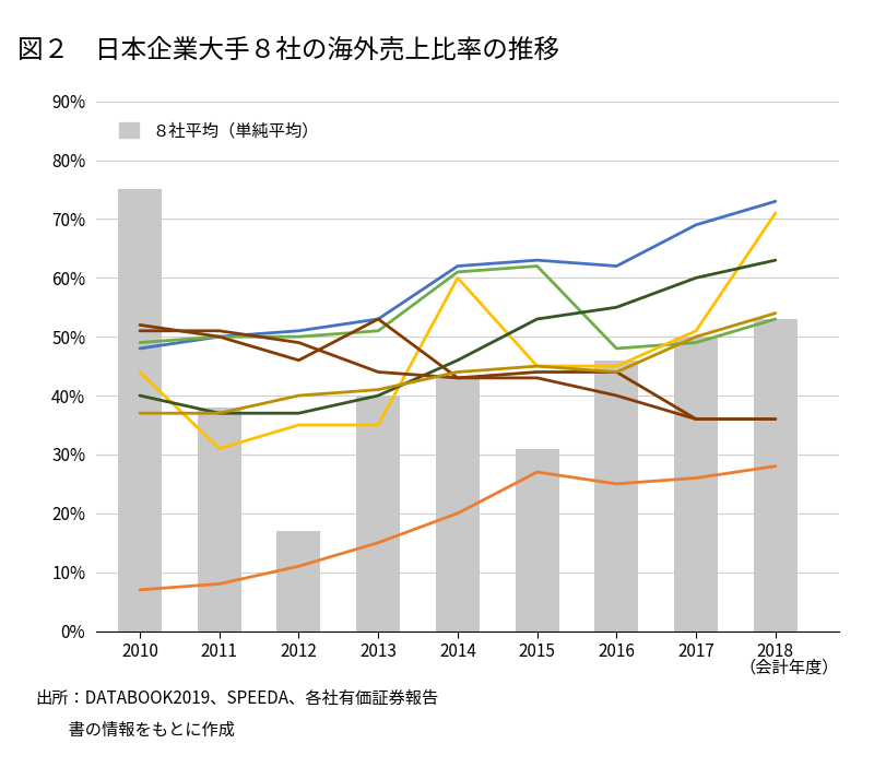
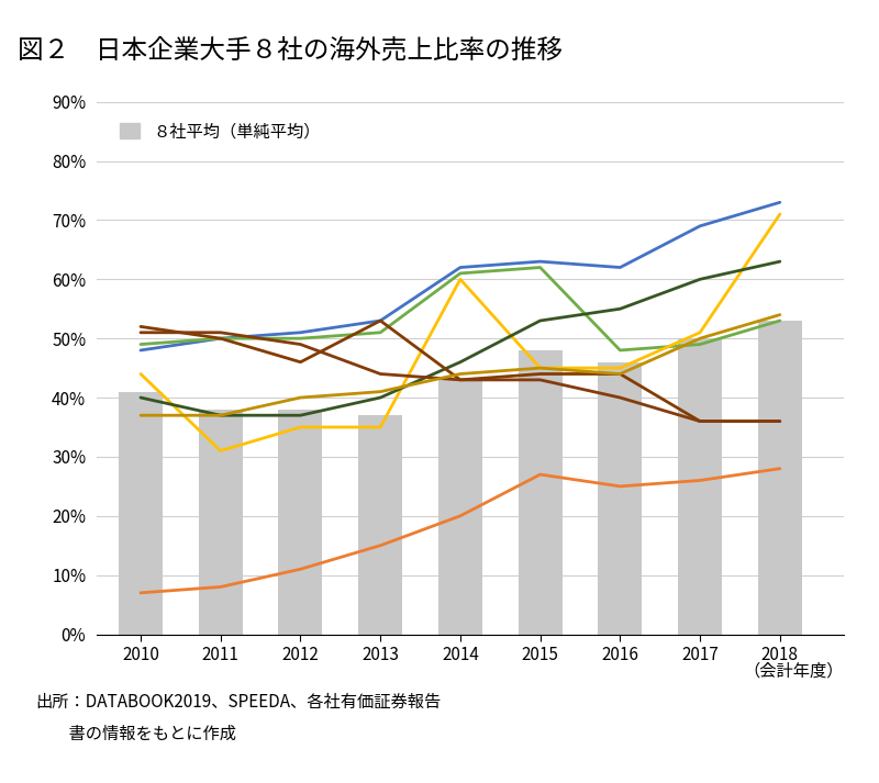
８社平均（単純平均）/2010: 75% -> 41%
８社平均（単純平均）/2012: 17% -> 38%
８社平均（単純平均）/2013: 40% -> 37%
８社平均（単純平均）/2015: 31% -> 48%
